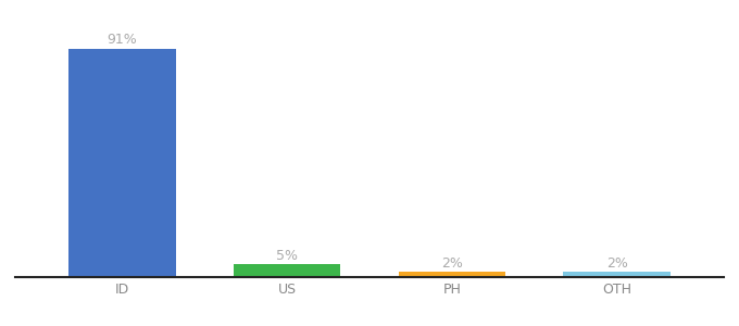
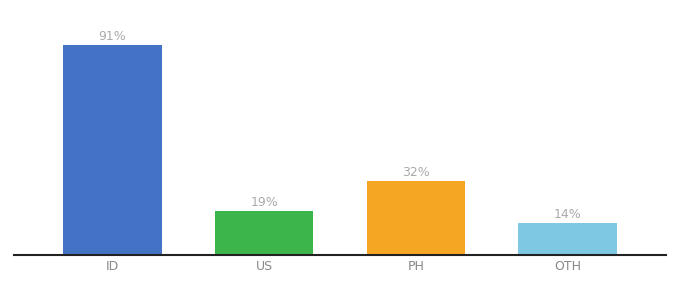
US: 5% -> 19%
PH: 2% -> 32%
OTH: 2% -> 14%
